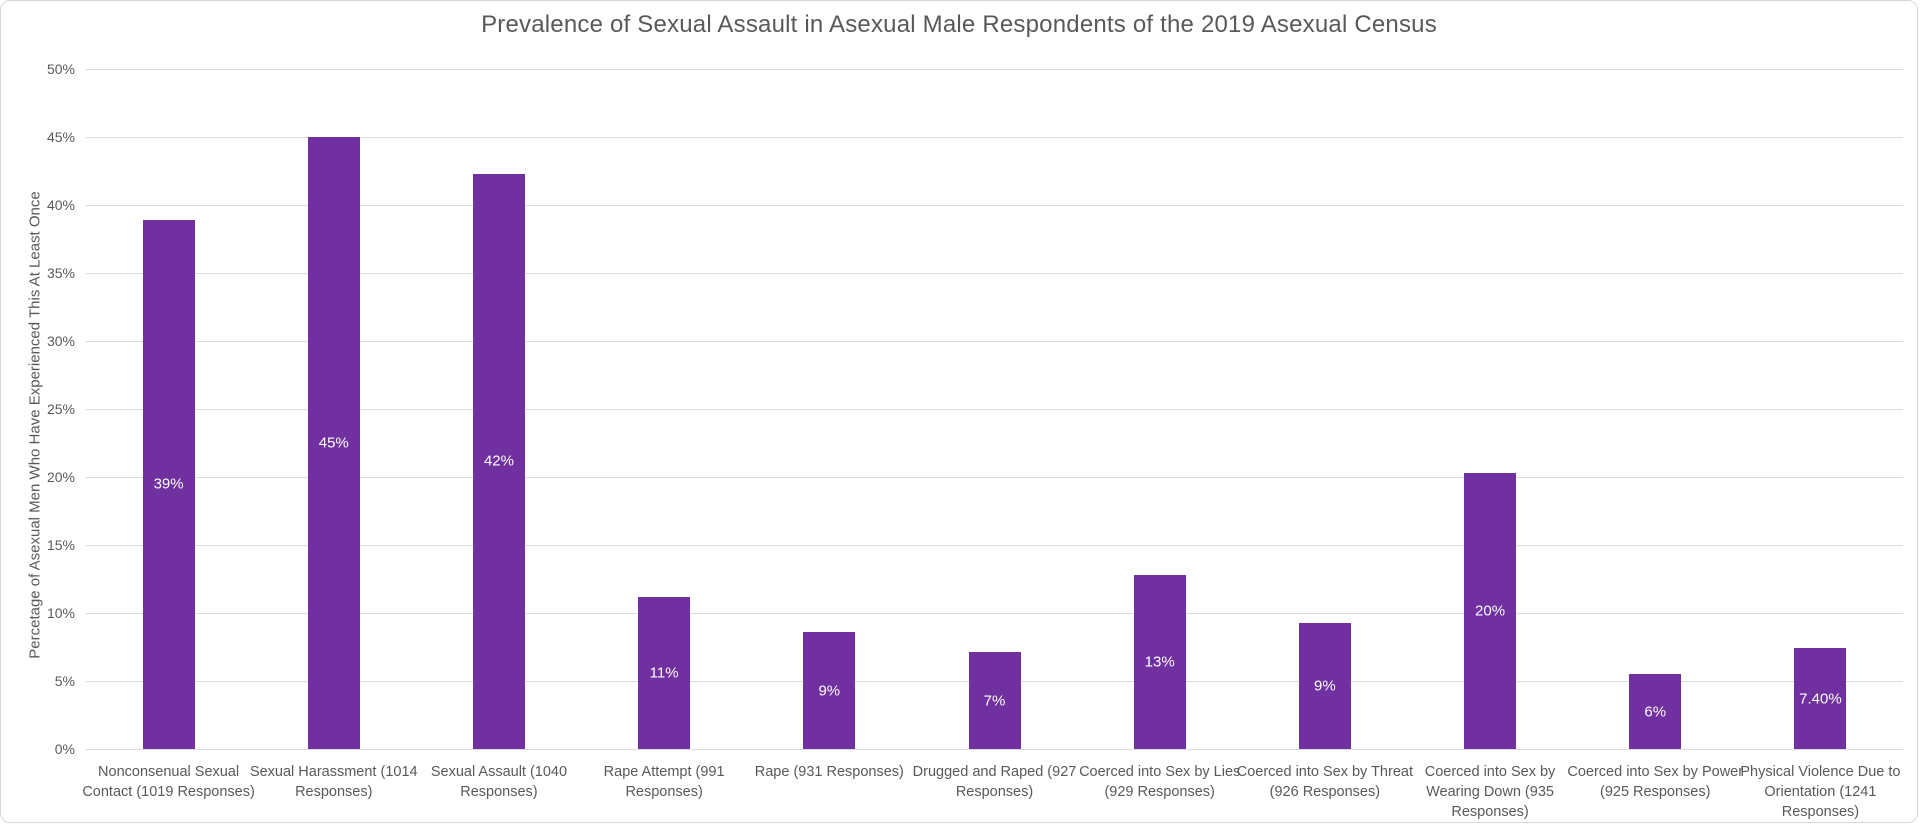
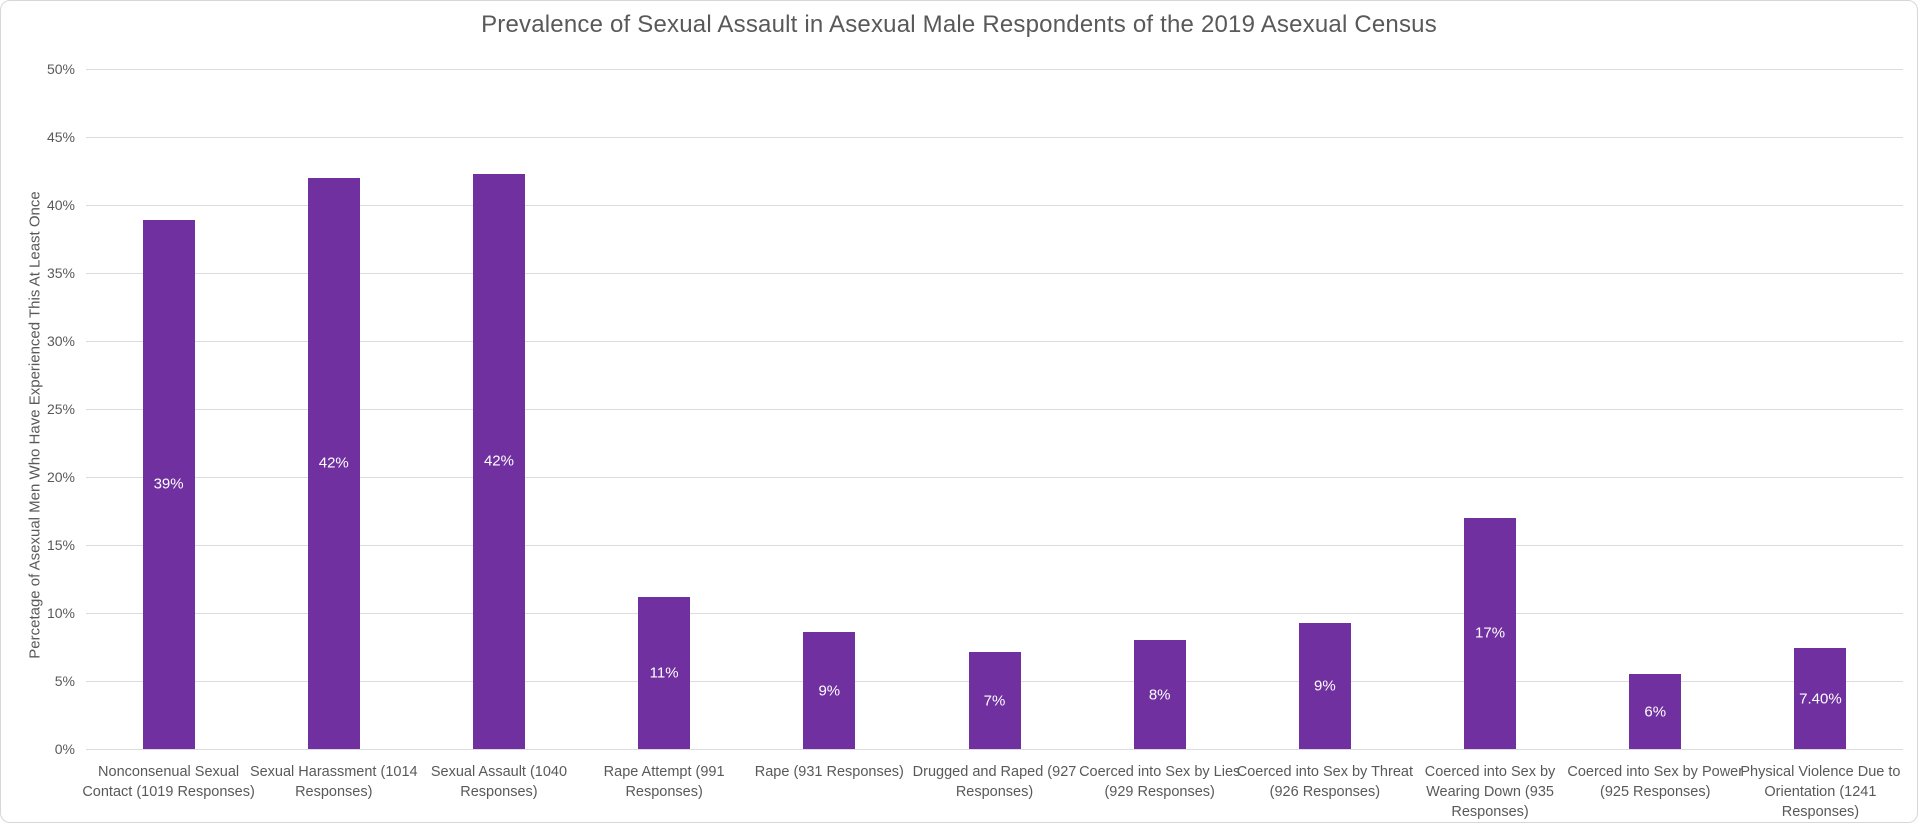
Sexual Harassment (1014 Responses): 45% -> 42%
Coerced into Sex by Lies (929 Responses): 13% -> 8%
Coerced into Sex by Wearing Down (935 Responses): 20% -> 17%
